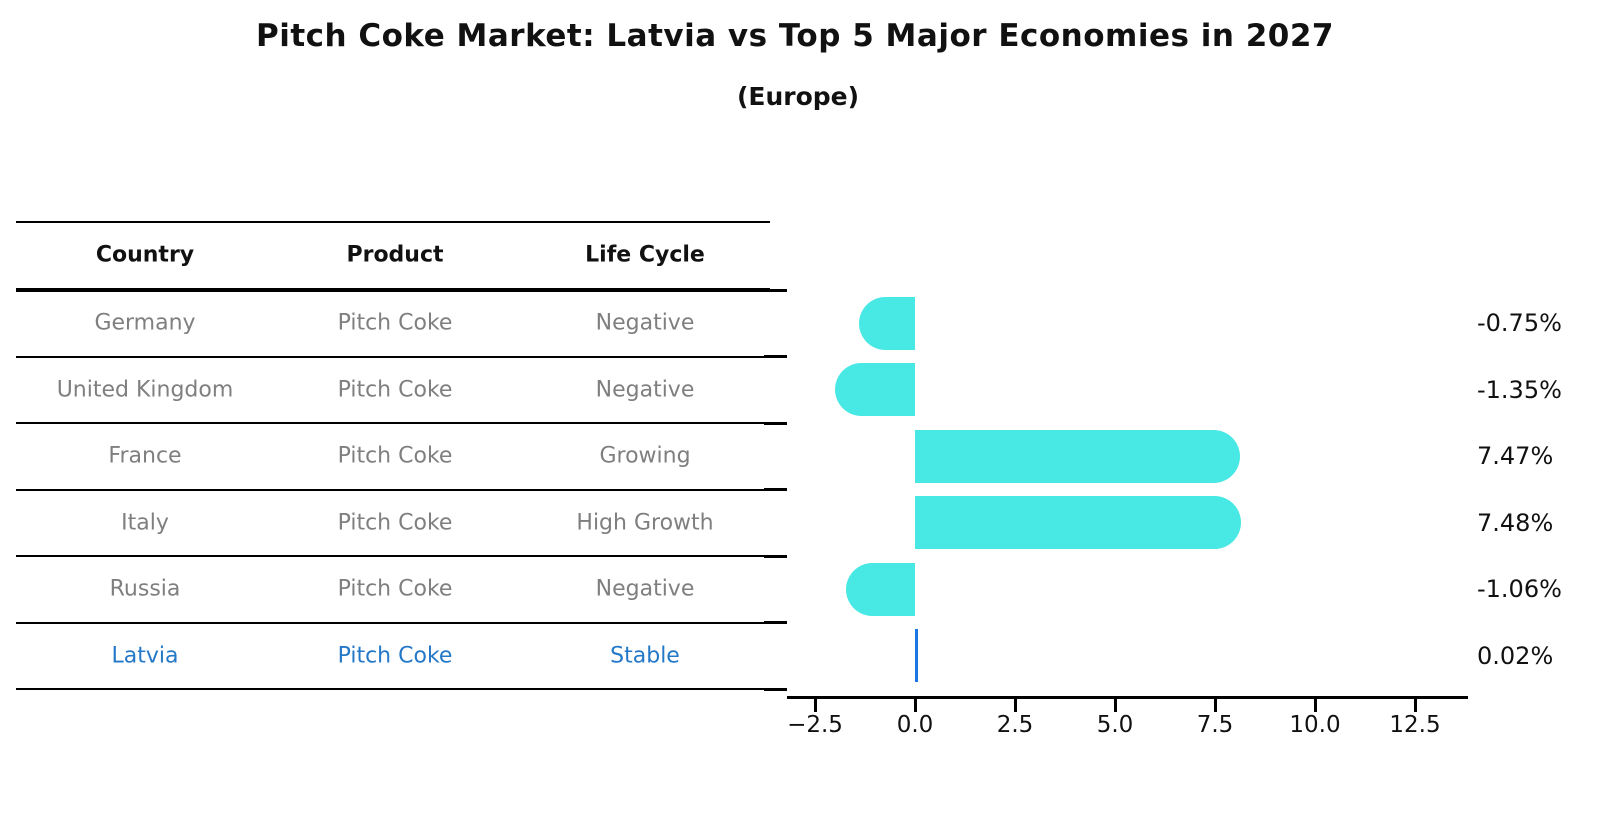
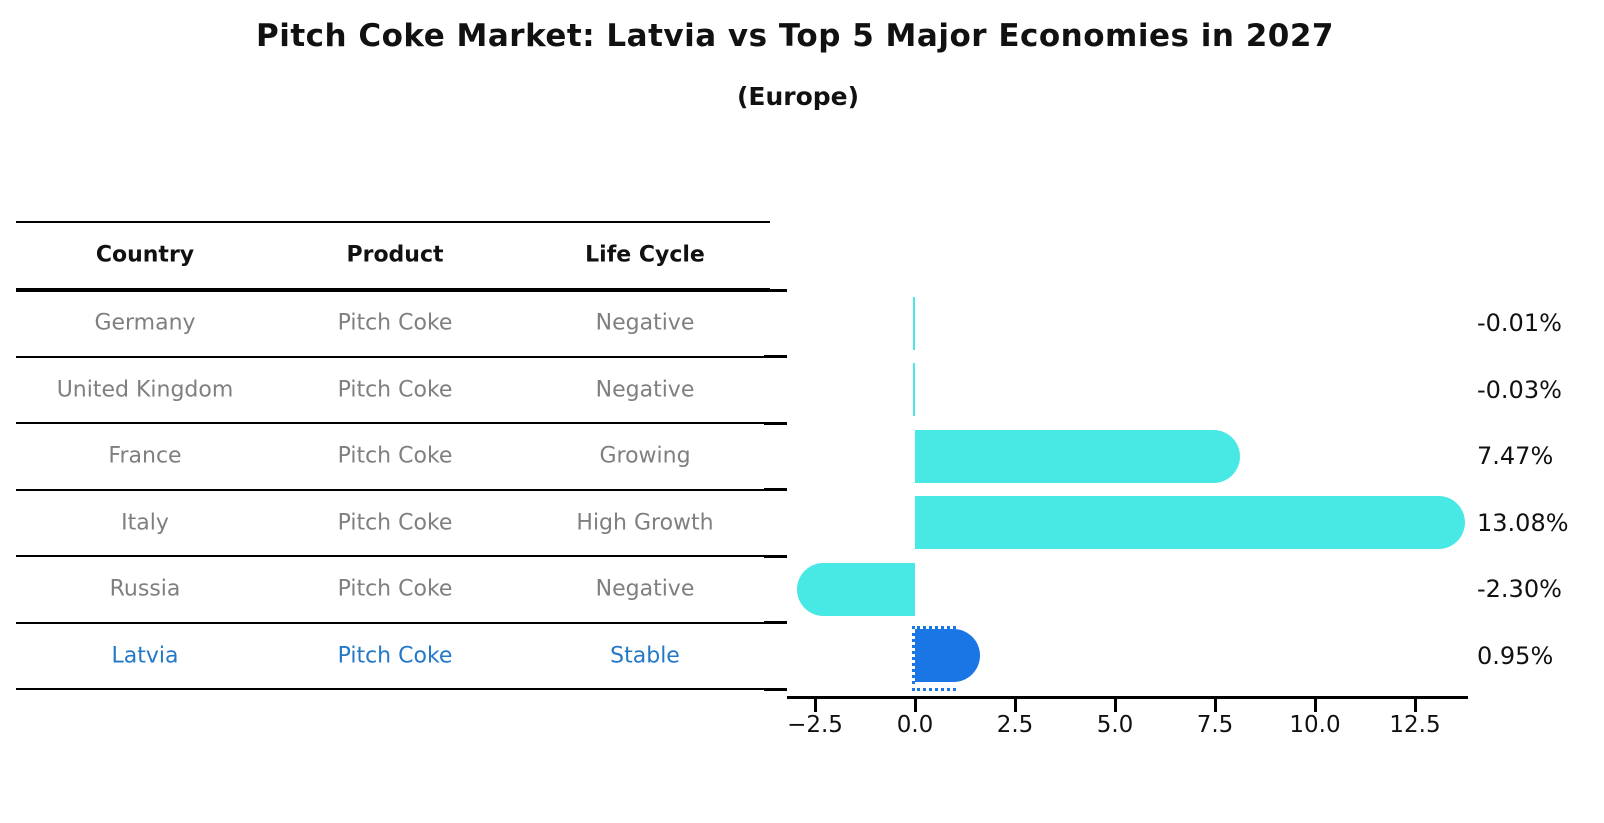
Germany: -0.75% -> -0.01%
United Kingdom: -1.35% -> -0.03%
Italy: 7.48% -> 13.08%
Russia: -1.06% -> -2.30%
Latvia: 0.02% -> 0.95%
